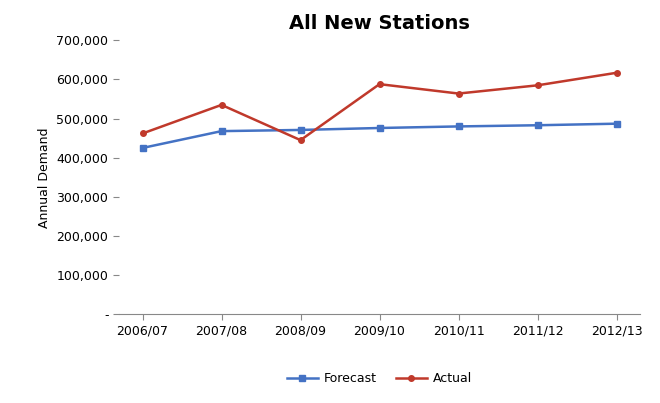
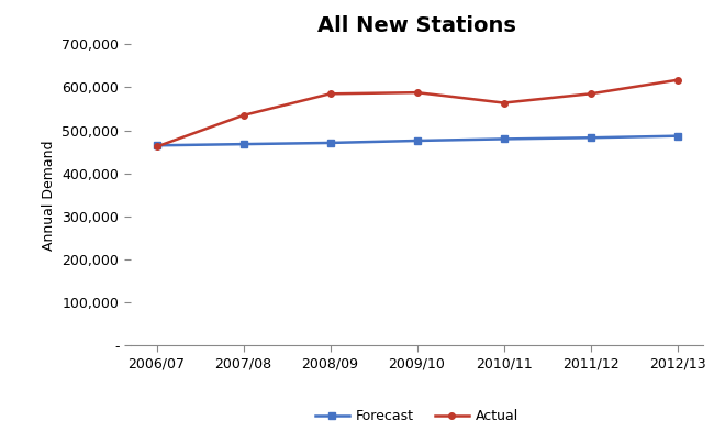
Forecast/2006/07: 425,000 -> 465,000
Actual/2008/09: 445,000 -> 585,000
